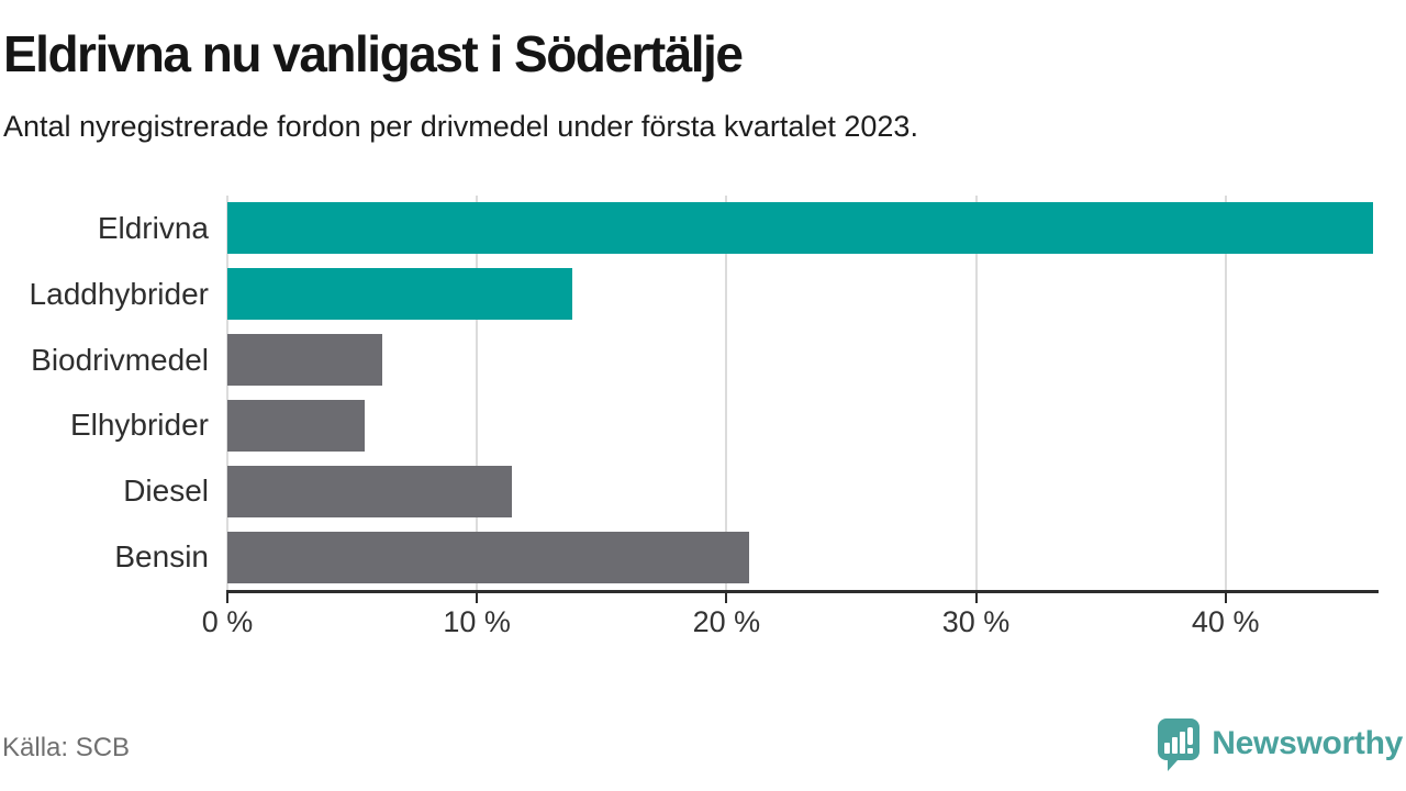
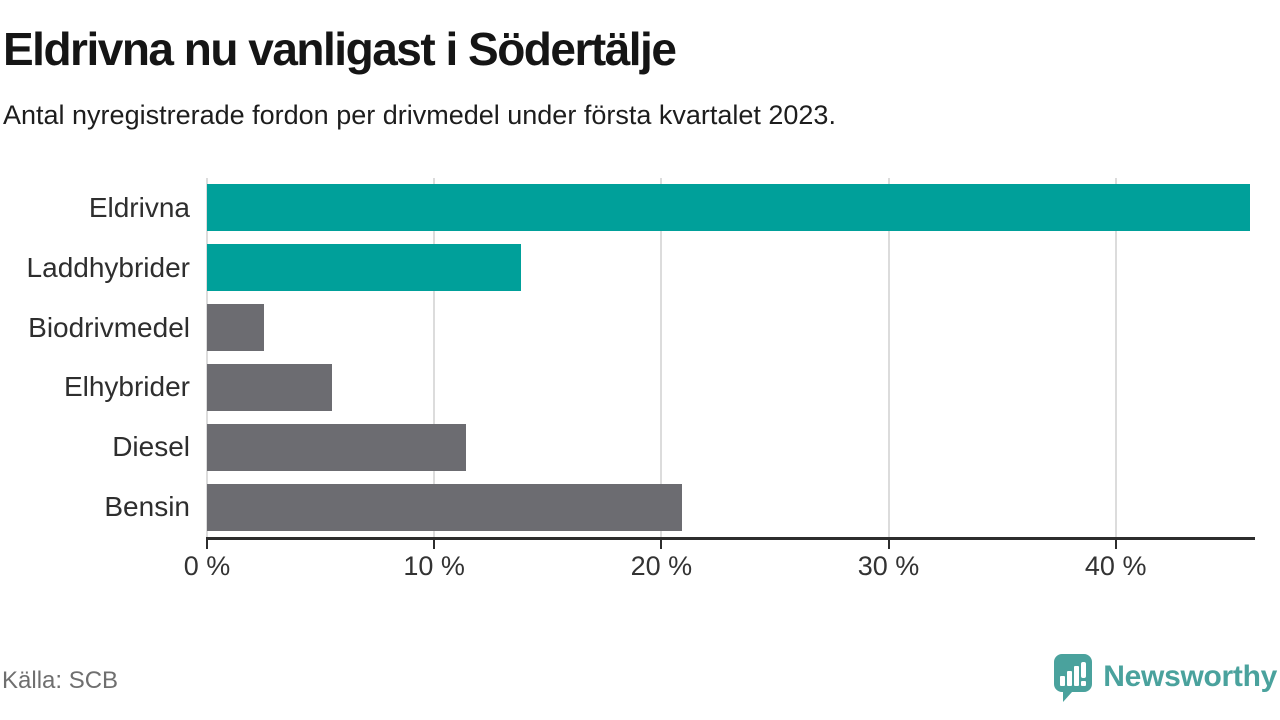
Biodrivmedel: 6.2% -> 2.5%
